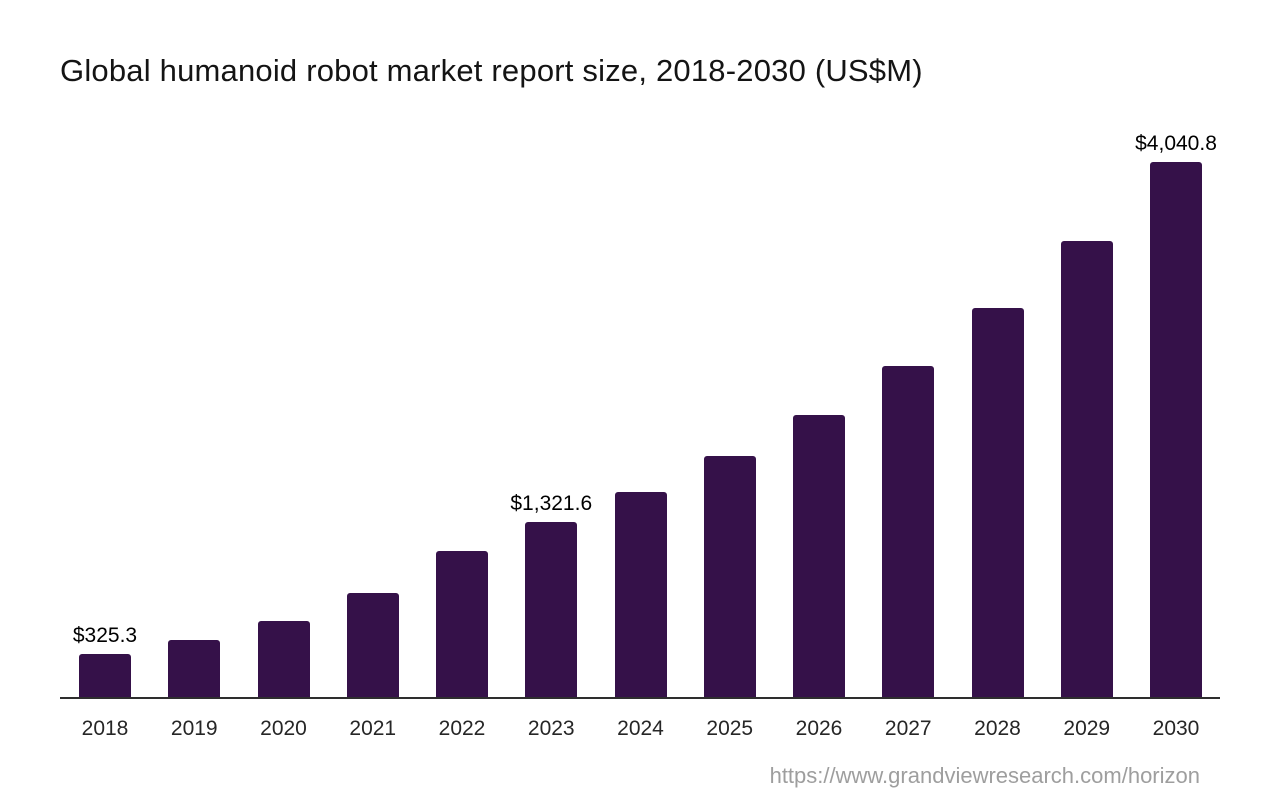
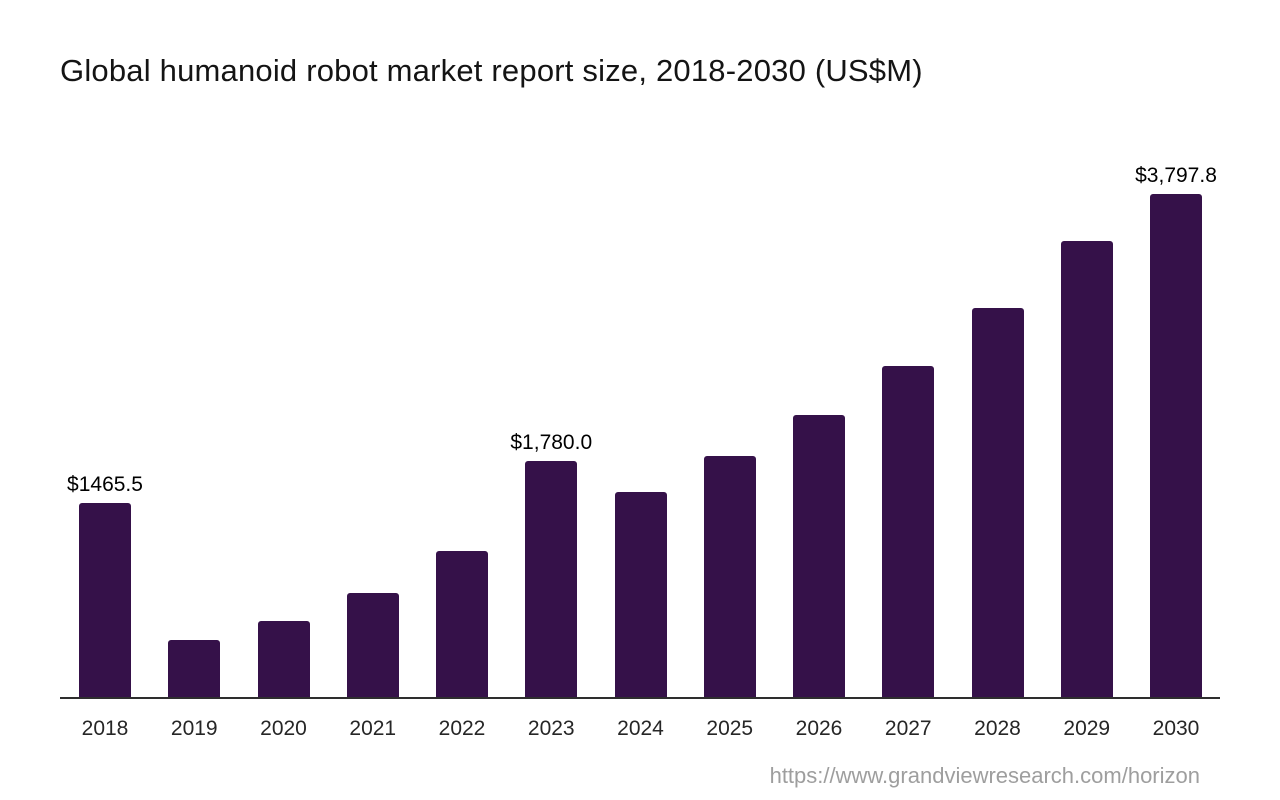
2018: $325.3 -> $1465.5
2023: $1,321.6 -> $1,780.0
2030: $4,040.8 -> $3,797.8
